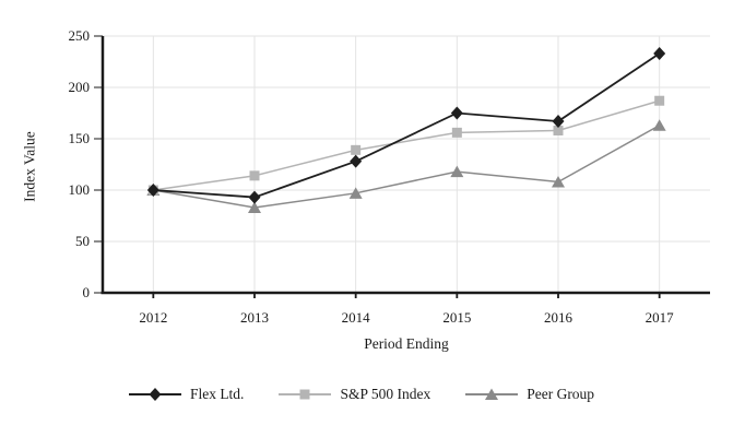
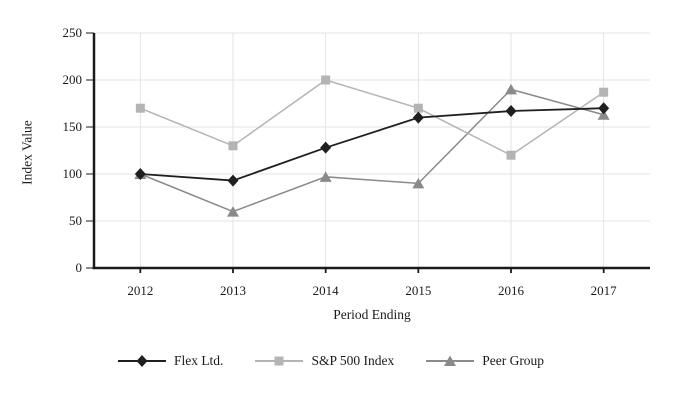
S&P 500 Index/2012: 100 -> 170
S&P 500 Index/2013: 110 -> 130
Peer Group/2013: 80 -> 60
S&P 500 Index/2014: 140 -> 200
Flex Ltd./2015: 180 -> 160
S&P 500 Index/2015: 160 -> 170
Peer Group/2015: 120 -> 90
S&P 500 Index/2016: 160 -> 120
Peer Group/2016: 110 -> 190
Flex Ltd./2017: 230 -> 170
